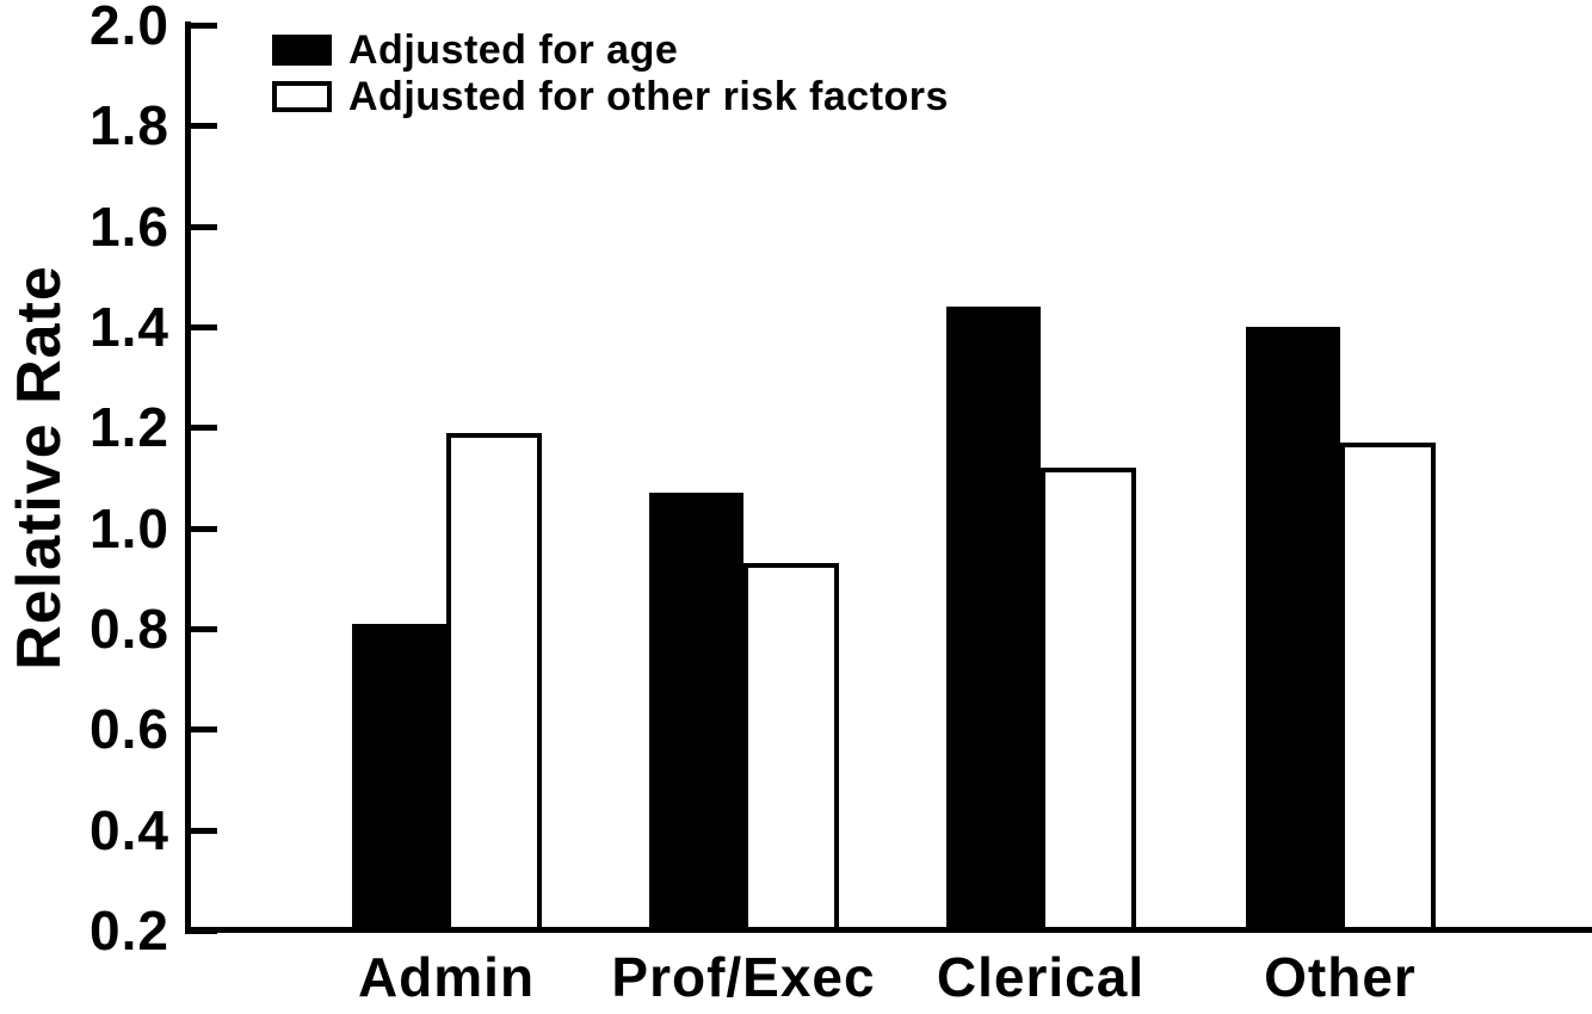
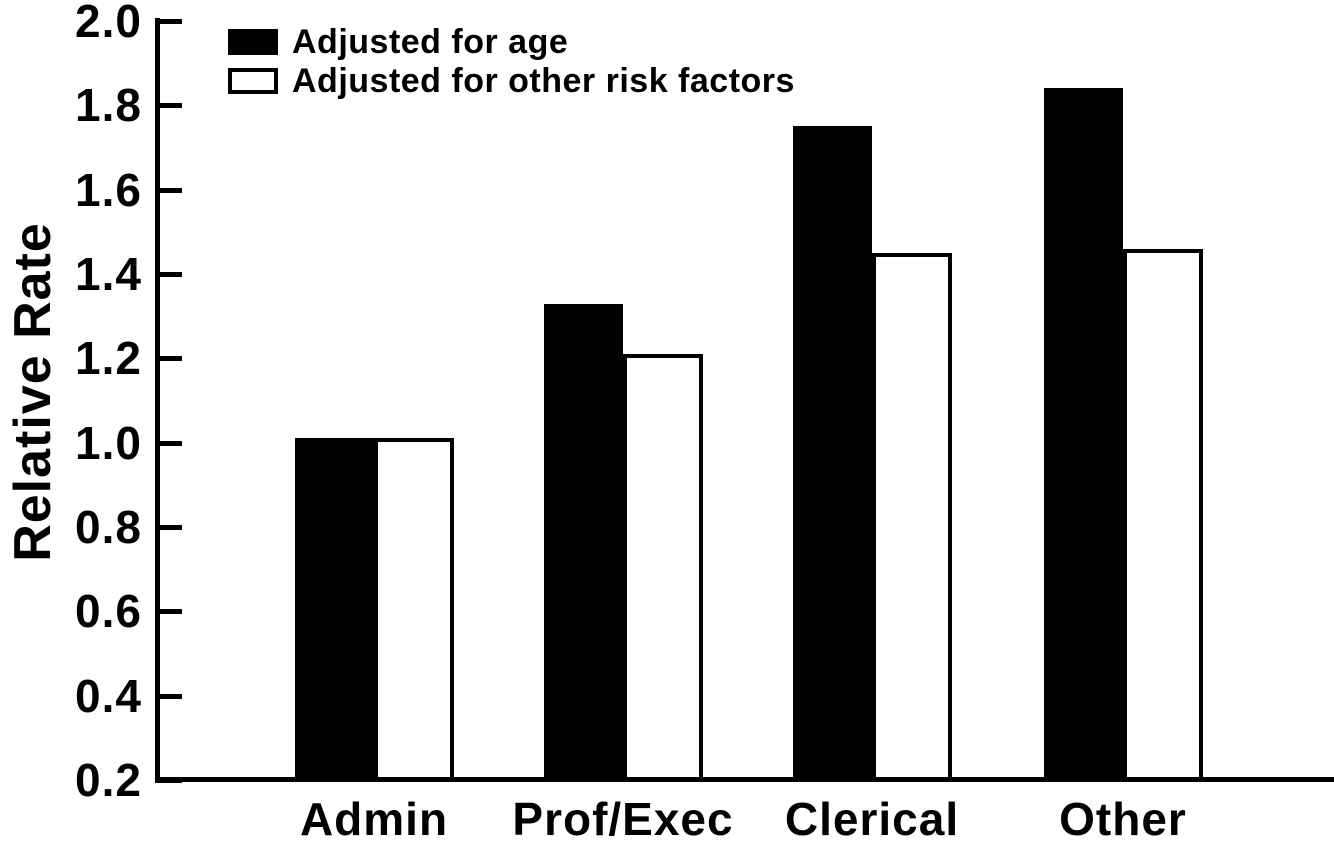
Adjusted for age/Admin: 0.81 -> 1.01
Adjusted for other risk factors/Admin: 1.19 -> 1.01
Adjusted for age/Prof/Exec: 1.07 -> 1.33
Adjusted for other risk factors/Prof/Exec: 0.93 -> 1.21
Adjusted for age/Clerical: 1.44 -> 1.75
Adjusted for other risk factors/Clerical: 1.12 -> 1.45
Adjusted for age/Other: 1.40 -> 1.84
Adjusted for other risk factors/Other: 1.17 -> 1.46
